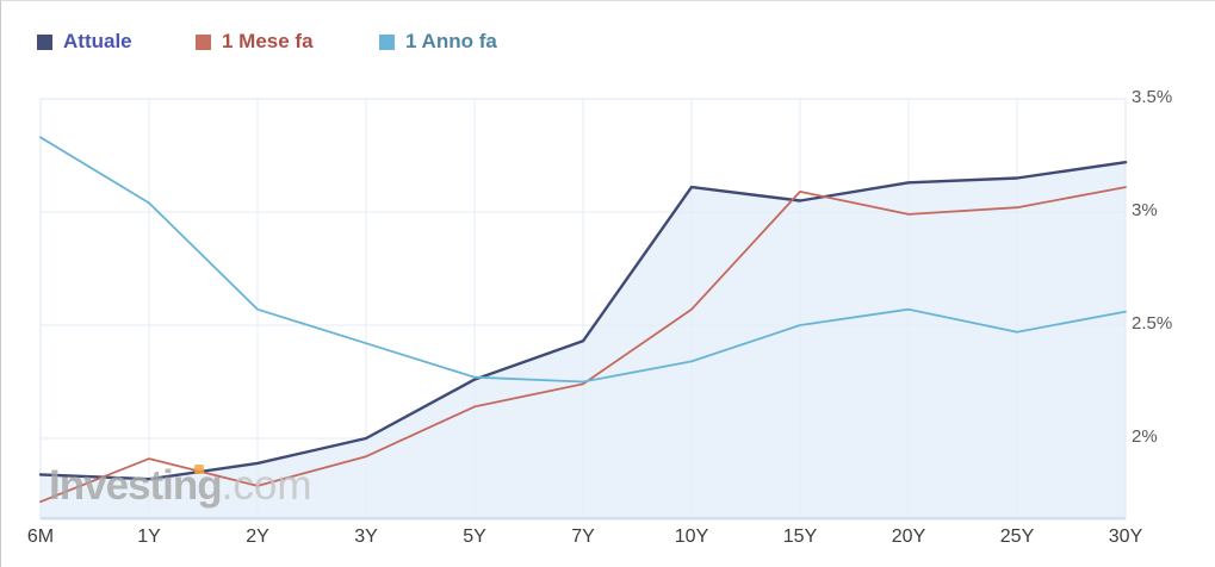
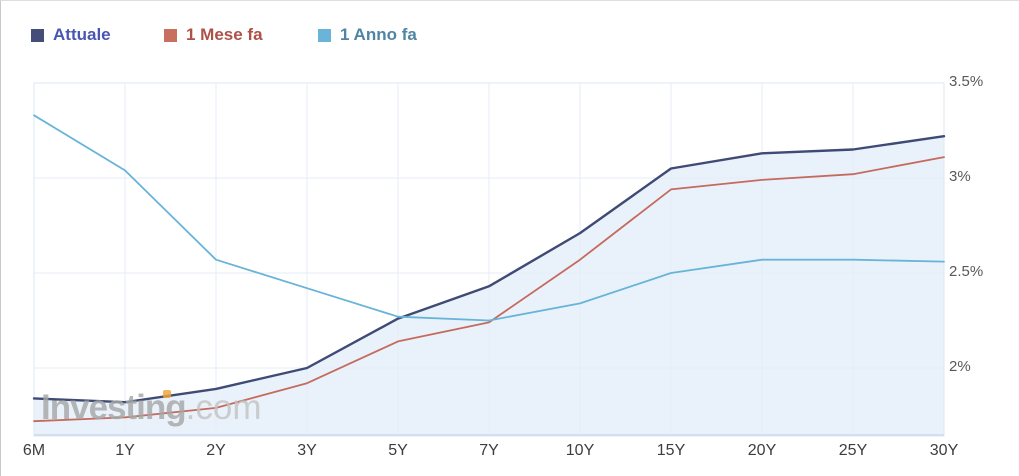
1 Mese fa/1Y: 1.91% -> 1.74%
Attuale/10Y: 3.11% -> 2.71%
1 Mese fa/15Y: 3.09% -> 2.94%
1 Anno fa/25Y: 2.47% -> 2.57%
